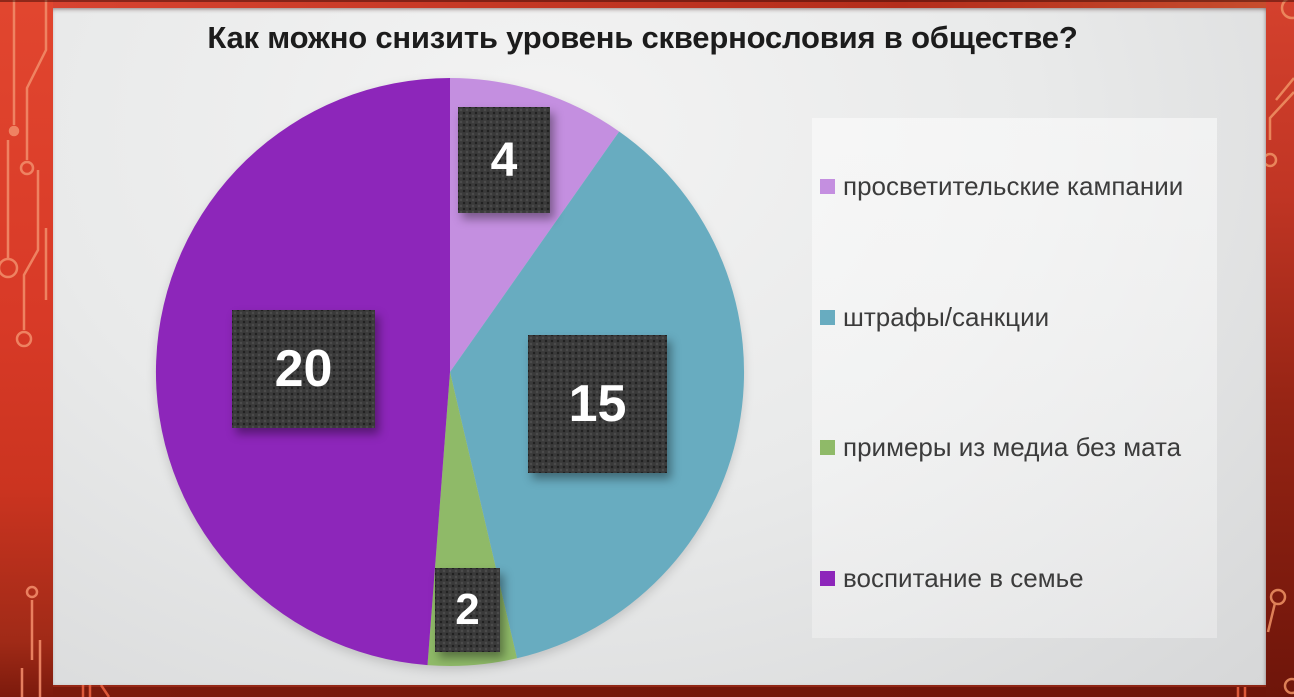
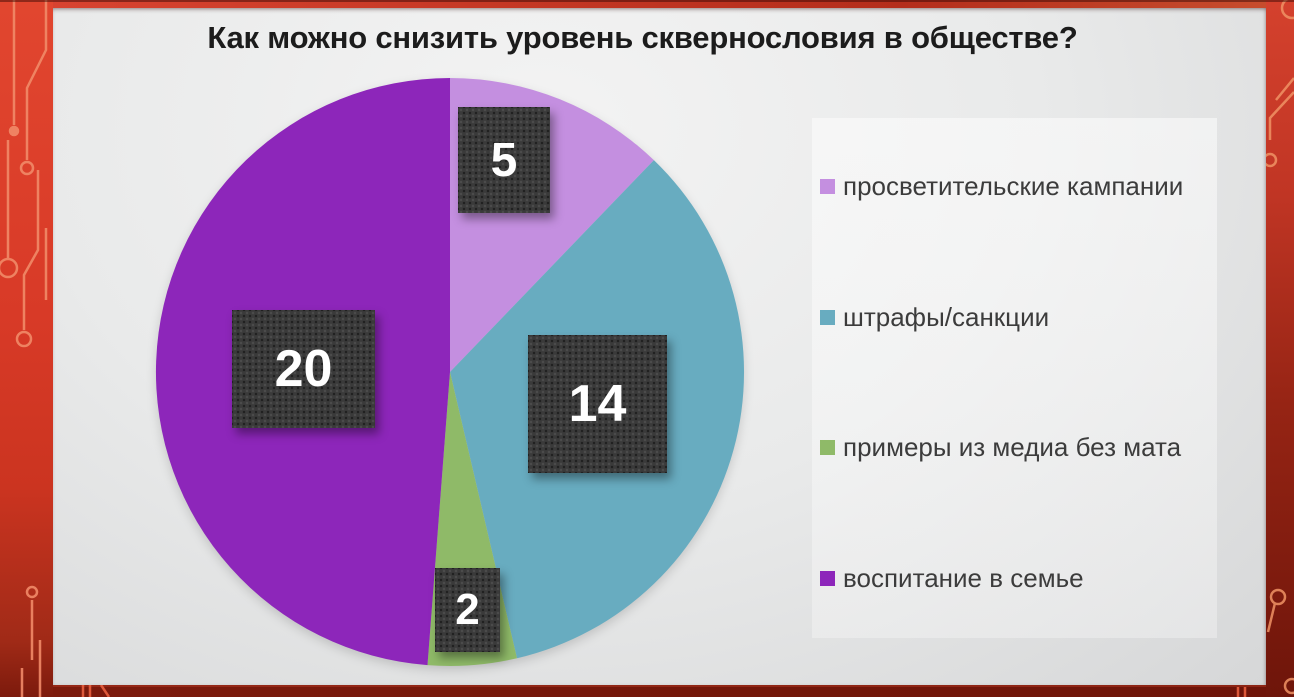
просветительские кампании: 4 -> 5
штрафы/санкции: 15 -> 14
